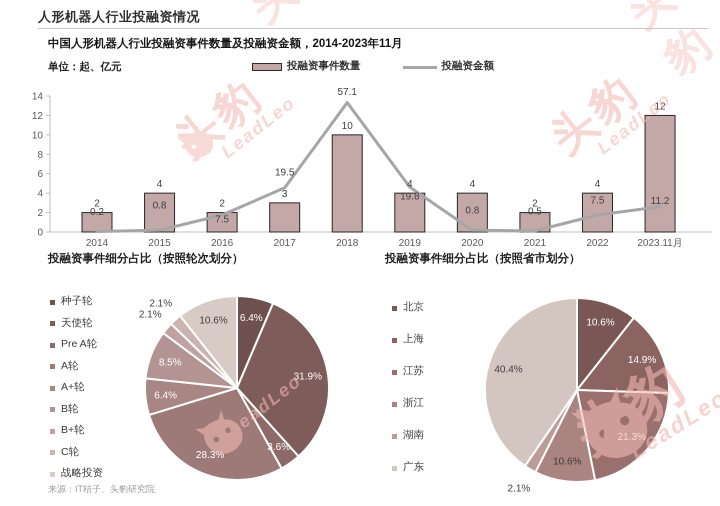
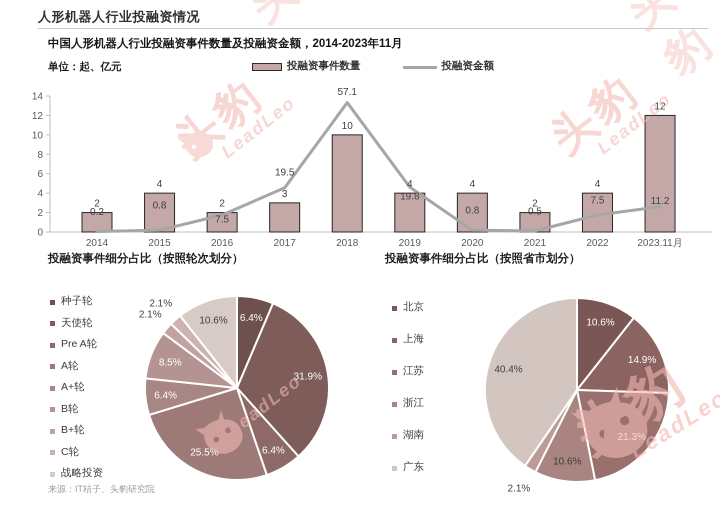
投融资事件细分占比（按照轮次划分）/Pre A轮: 3.6% -> 6.4%
投融资事件细分占比（按照轮次划分）/A轮: 28.3% -> 25.5%
